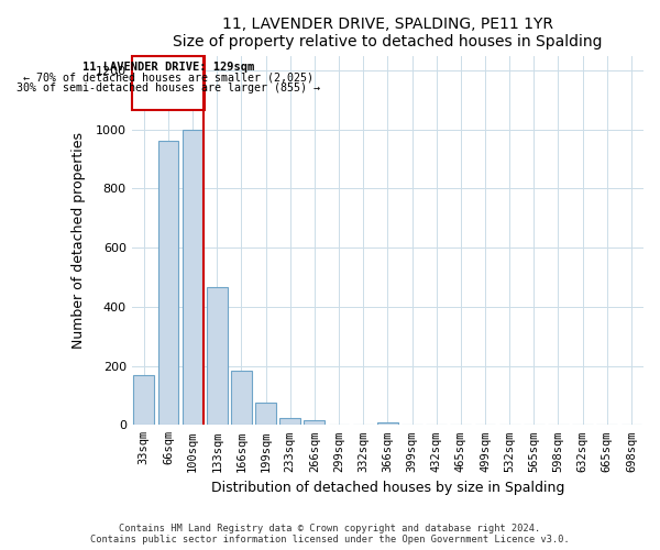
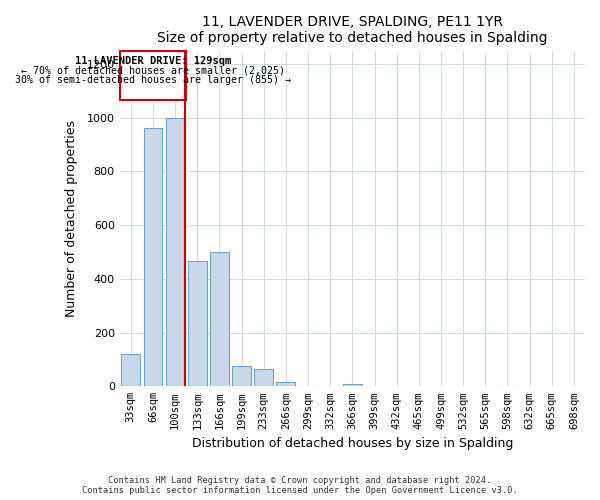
33sqm: 170 -> 120
166sqm: 185 -> 500
233sqm: 25 -> 65
